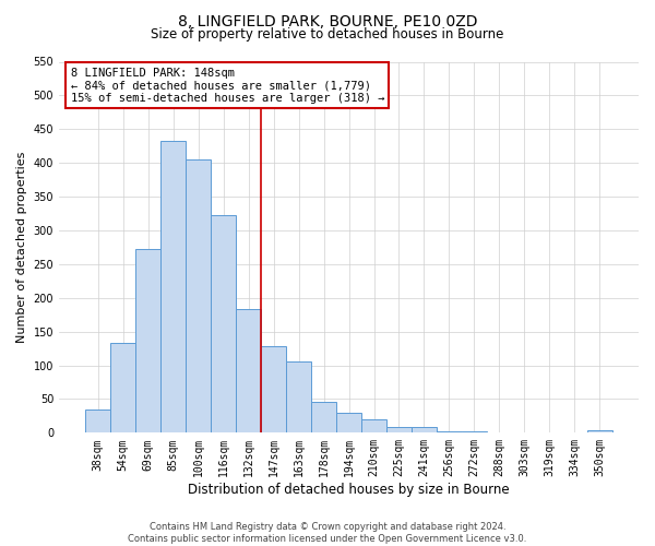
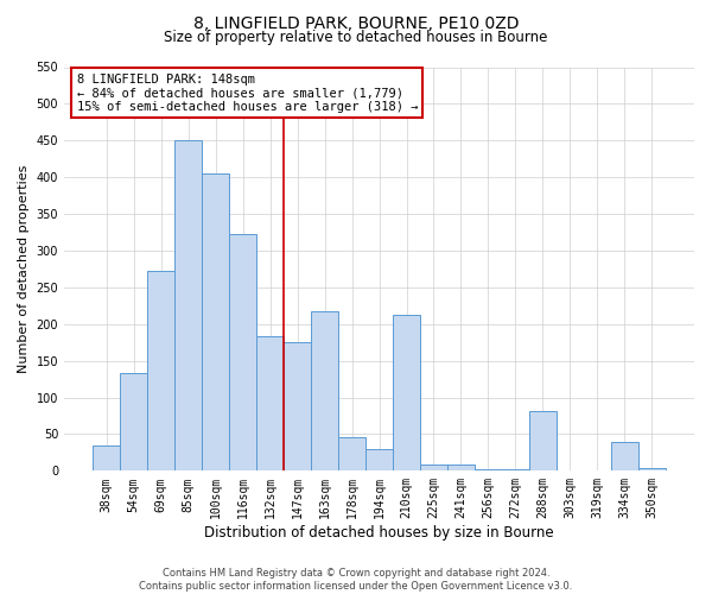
85sqm: 432 -> 450
147sqm: 128 -> 176
163sqm: 105 -> 218
210sqm: 20 -> 212
288sqm: 1 -> 82
334sqm: 1 -> 40
